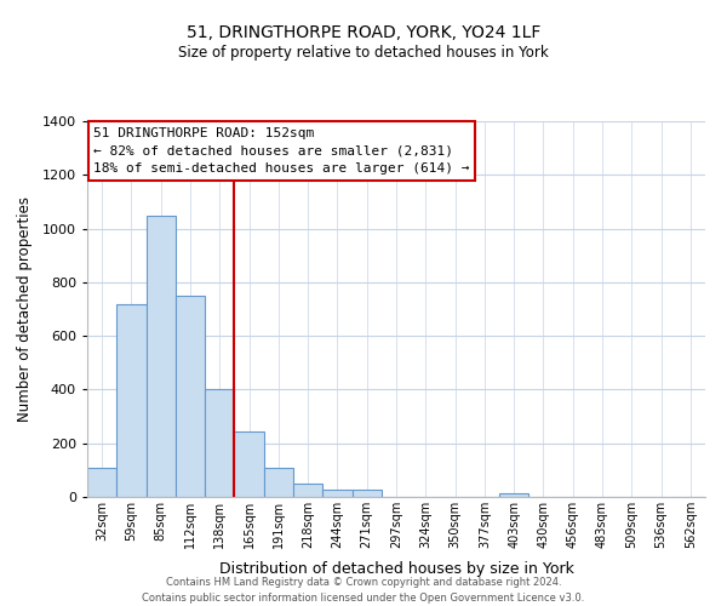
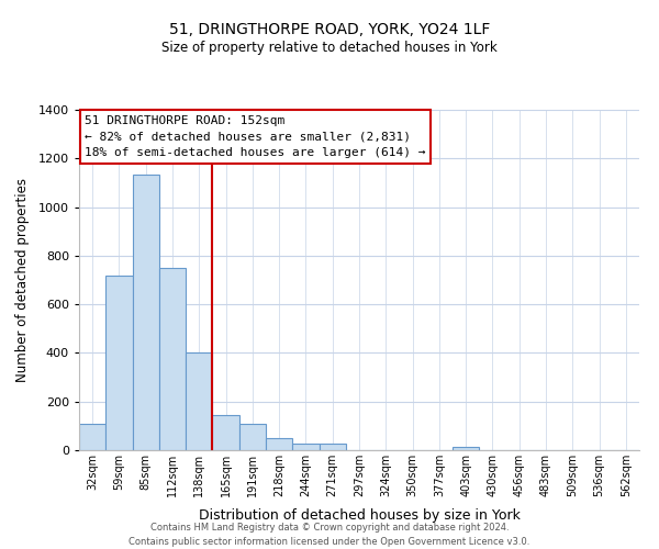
85sqm: 1050 -> 1135
165sqm: 245 -> 145
